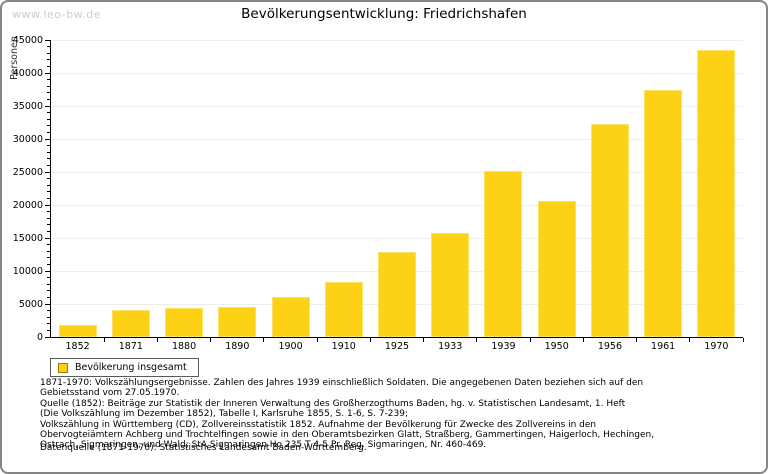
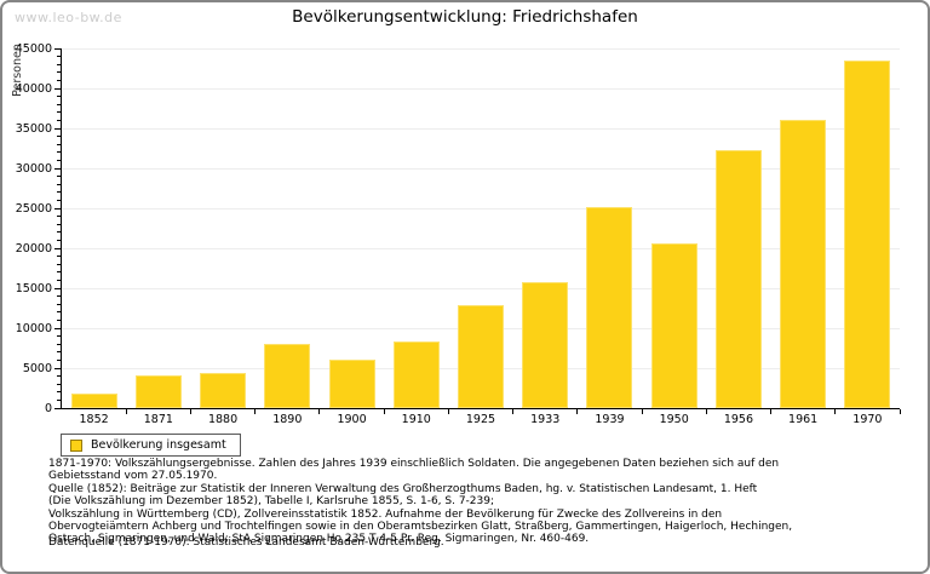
1890: 5000 -> 8000
1961: 37000 -> 36000
